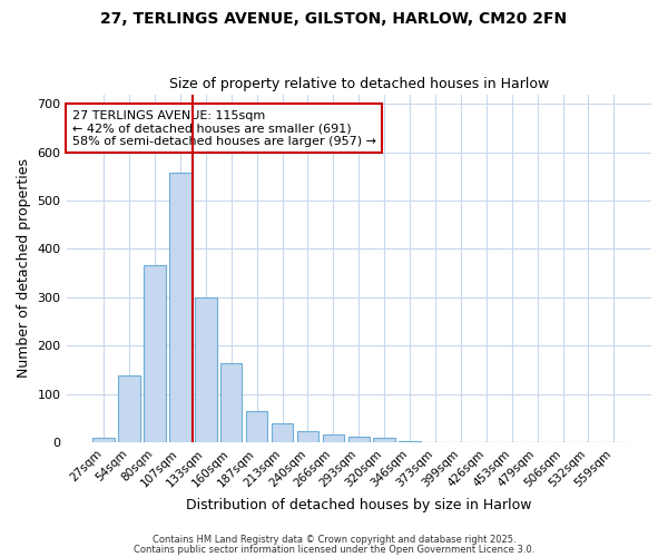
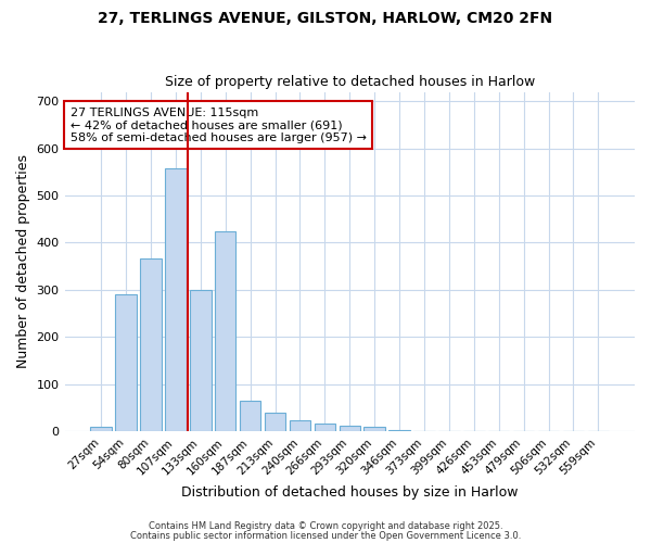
54sqm: 138 -> 290
160sqm: 163 -> 425
